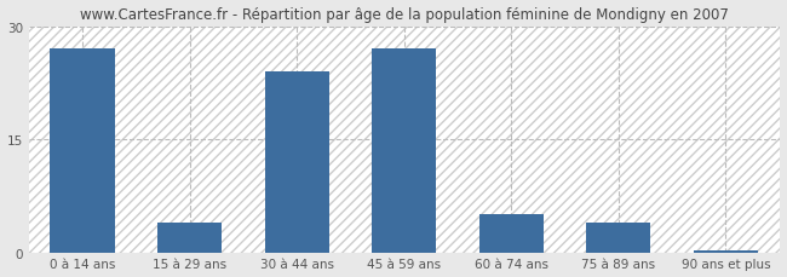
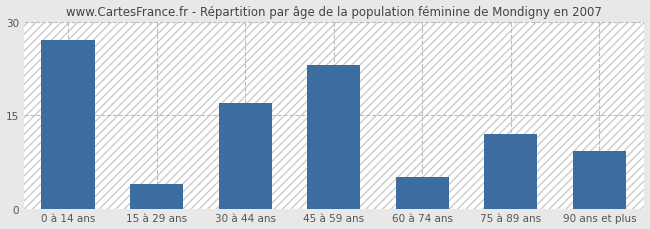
30 à 44 ans: 24.0 -> 17.0
45 à 59 ans: 27.0 -> 23.0
75 à 89 ans: 4.0 -> 12.0
90 ans et plus: 0.3 -> 9.2
